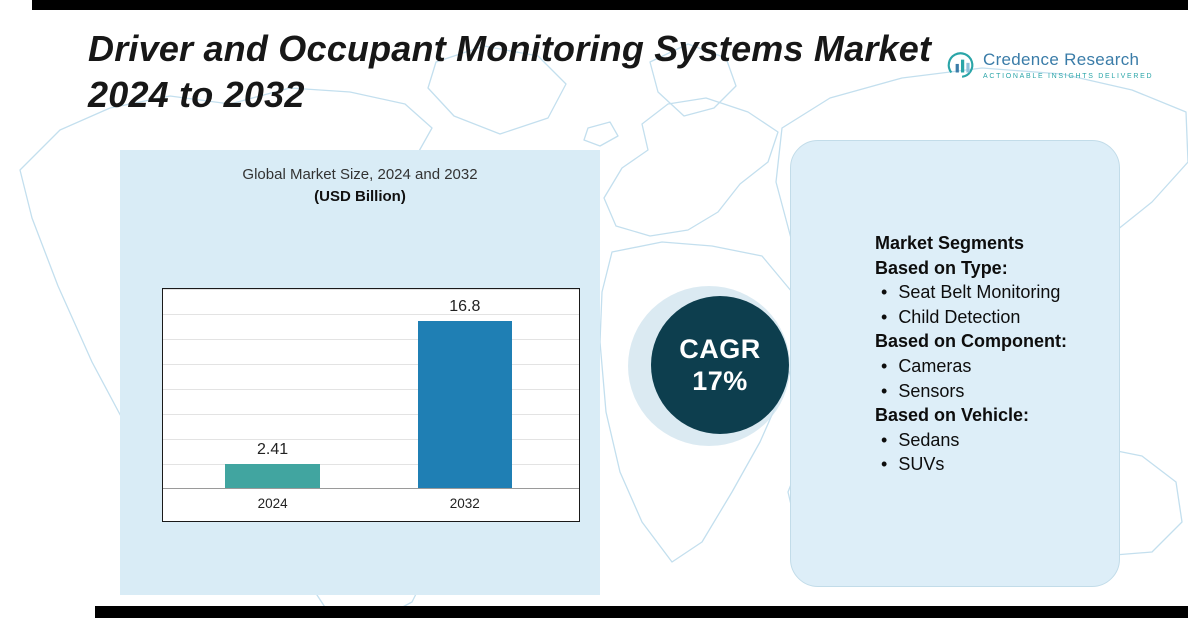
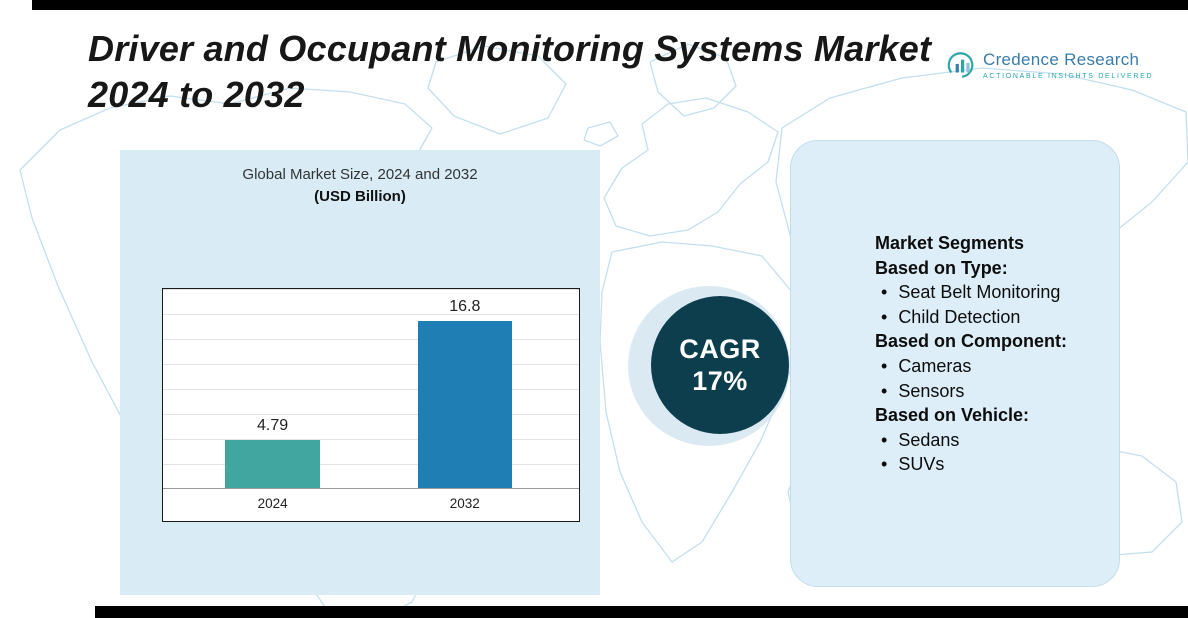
2024: 2.41 -> 4.79
